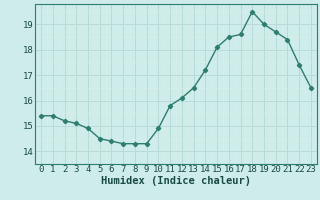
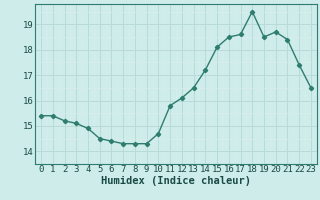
10: 14.9 -> 14.7
19: 19.0 -> 18.5
